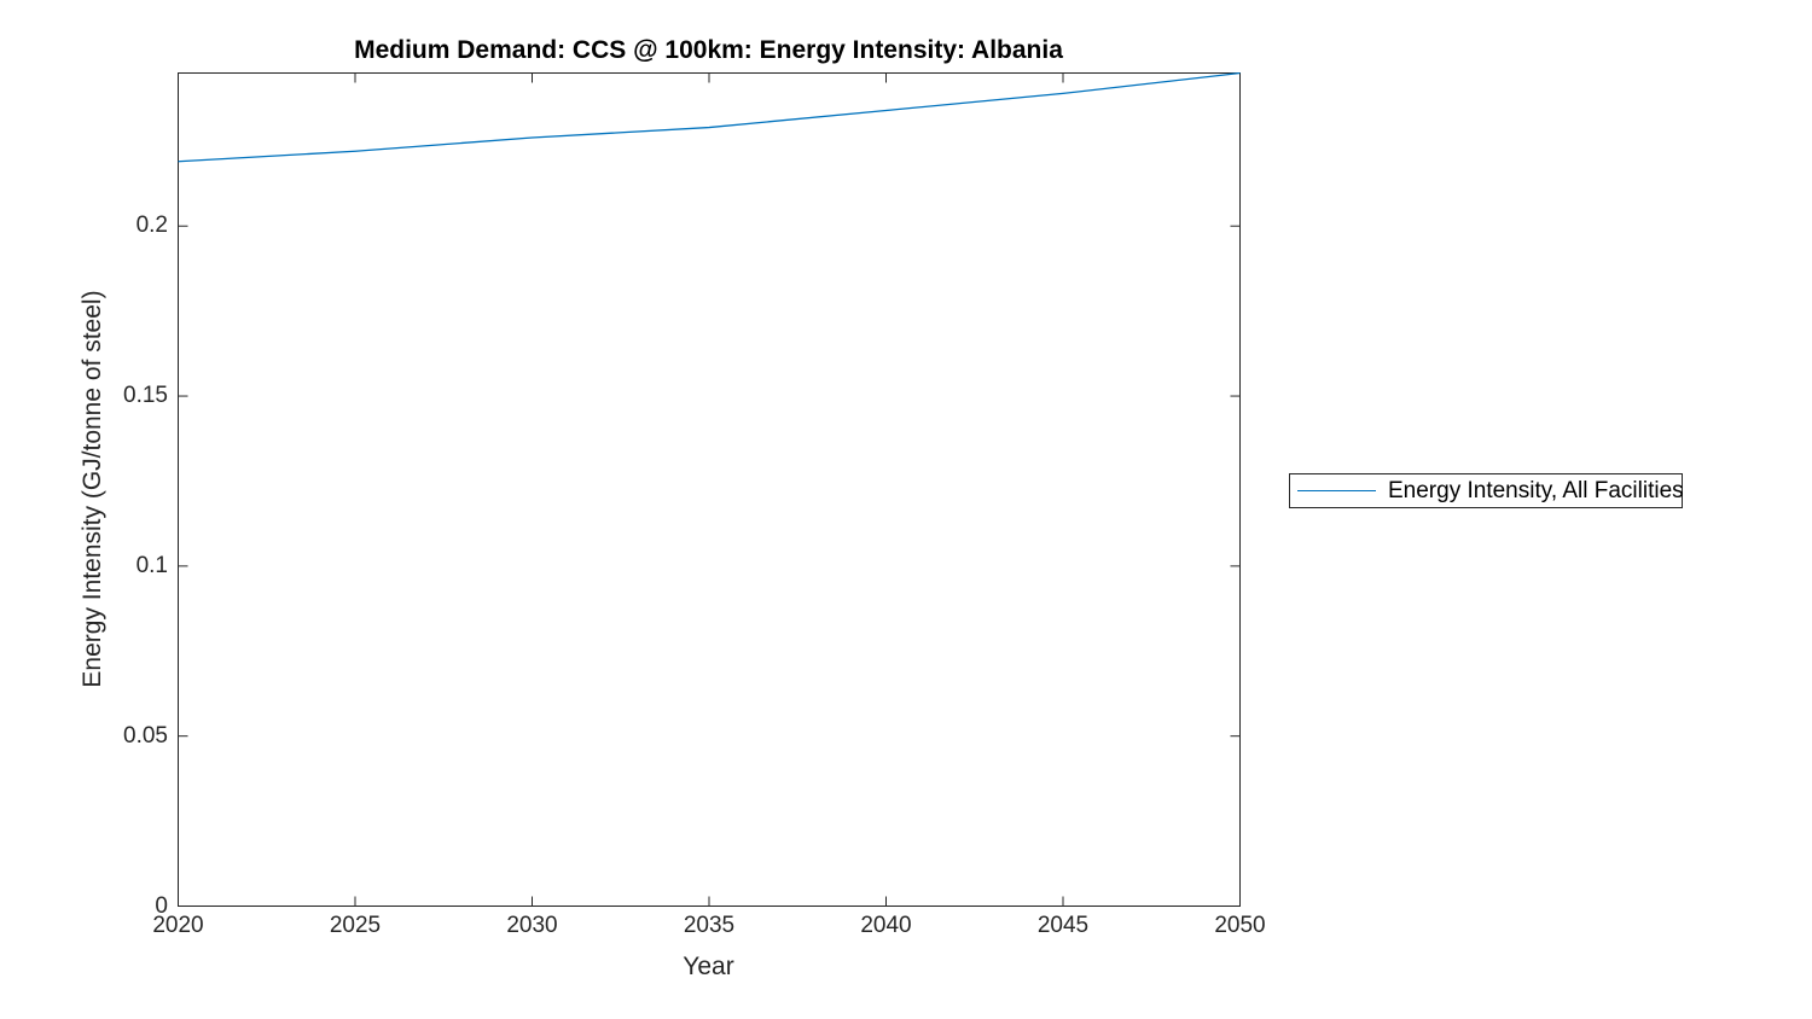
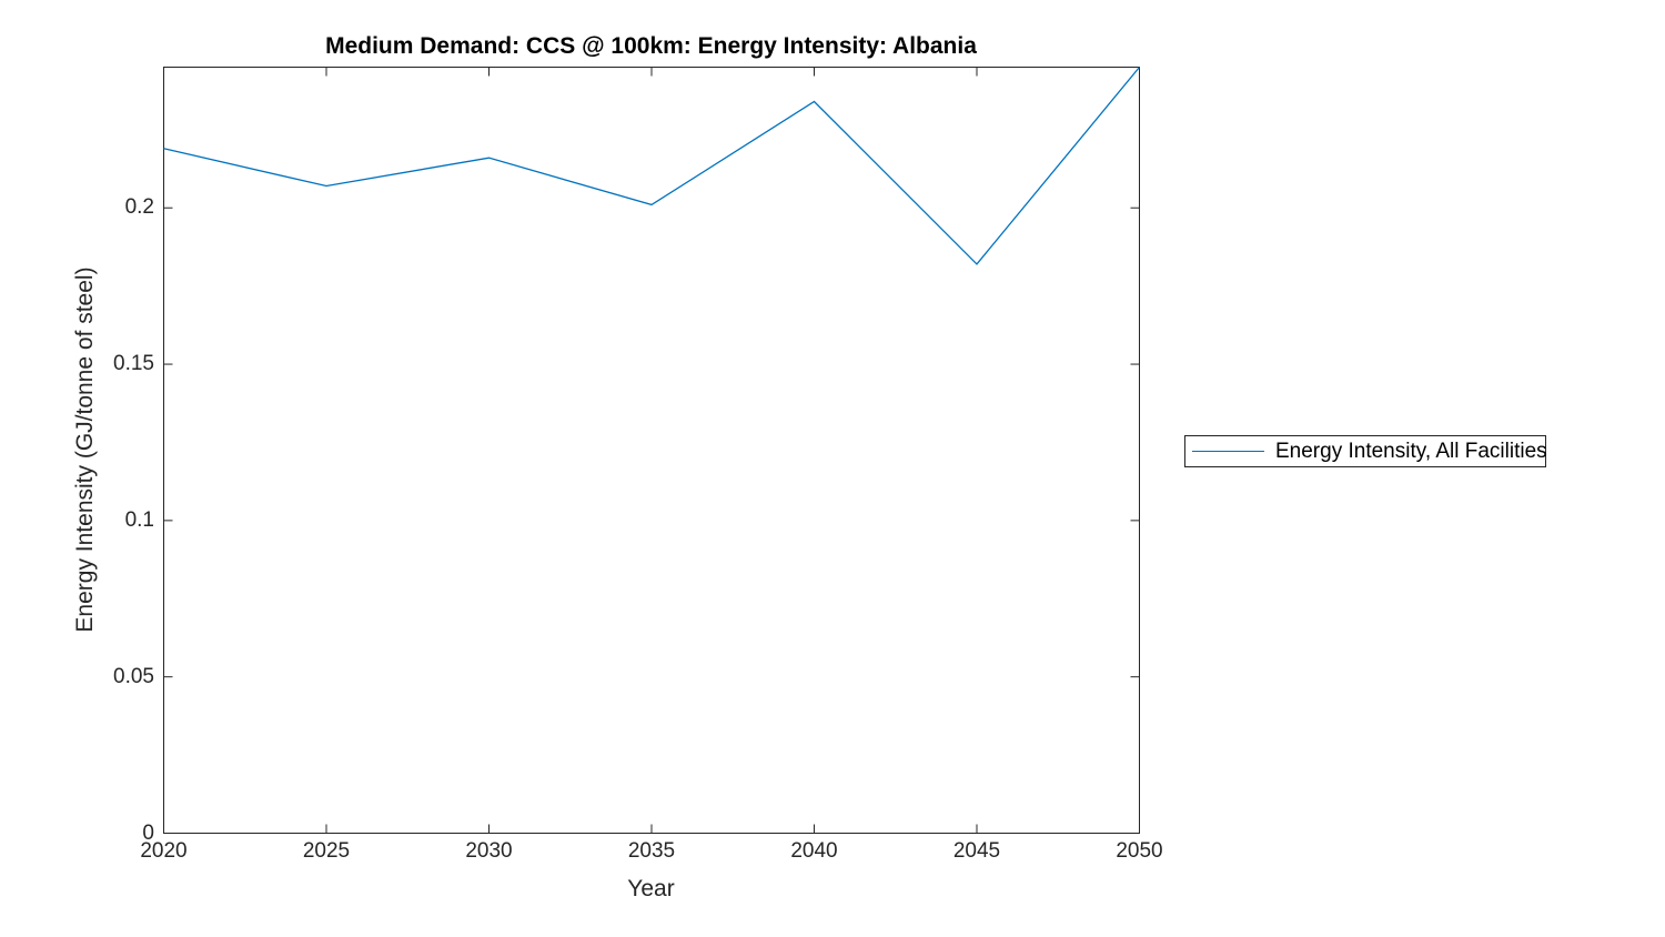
2025: 0.222 -> 0.207
2030: 0.226 -> 0.216
2035: 0.229 -> 0.201
2045: 0.239 -> 0.182
